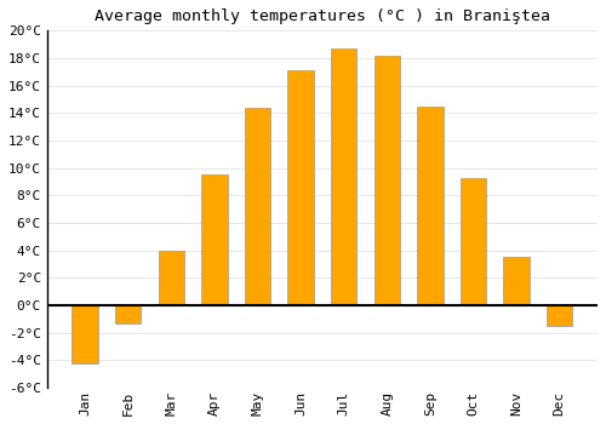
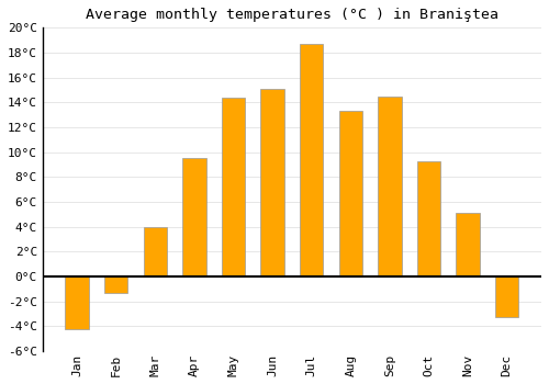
Jun: 17.1°C -> 15.1°C
Aug: 18.2°C -> 13.3°C
Nov: 3.5°C -> 5.1°C
Dec: -1.5°C -> -3.3°C
